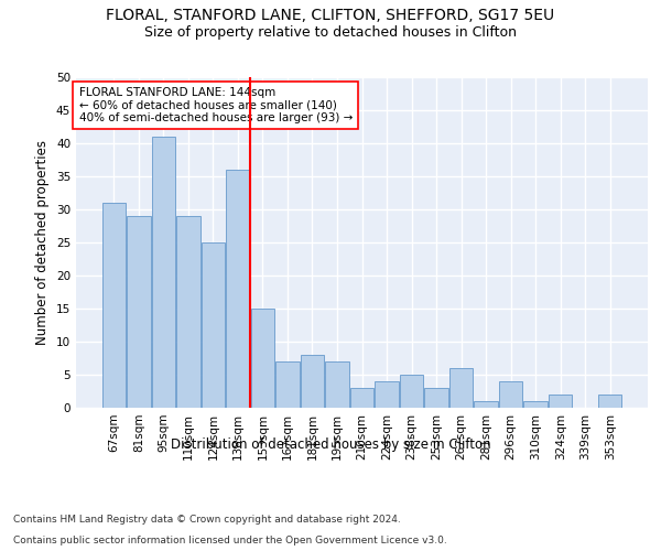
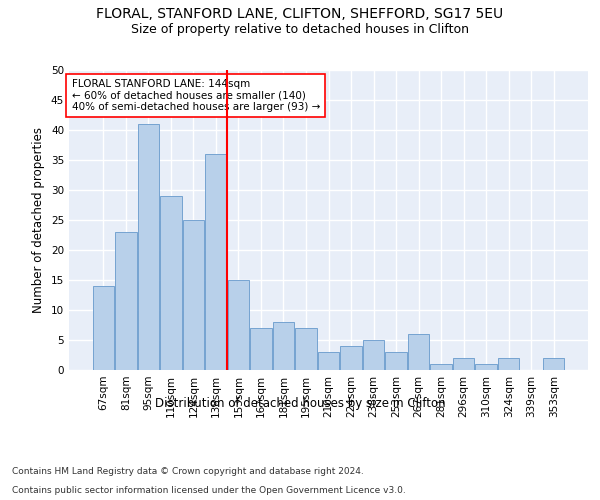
67sqm: 31 -> 14
81sqm: 29 -> 23
296sqm: 4 -> 2
